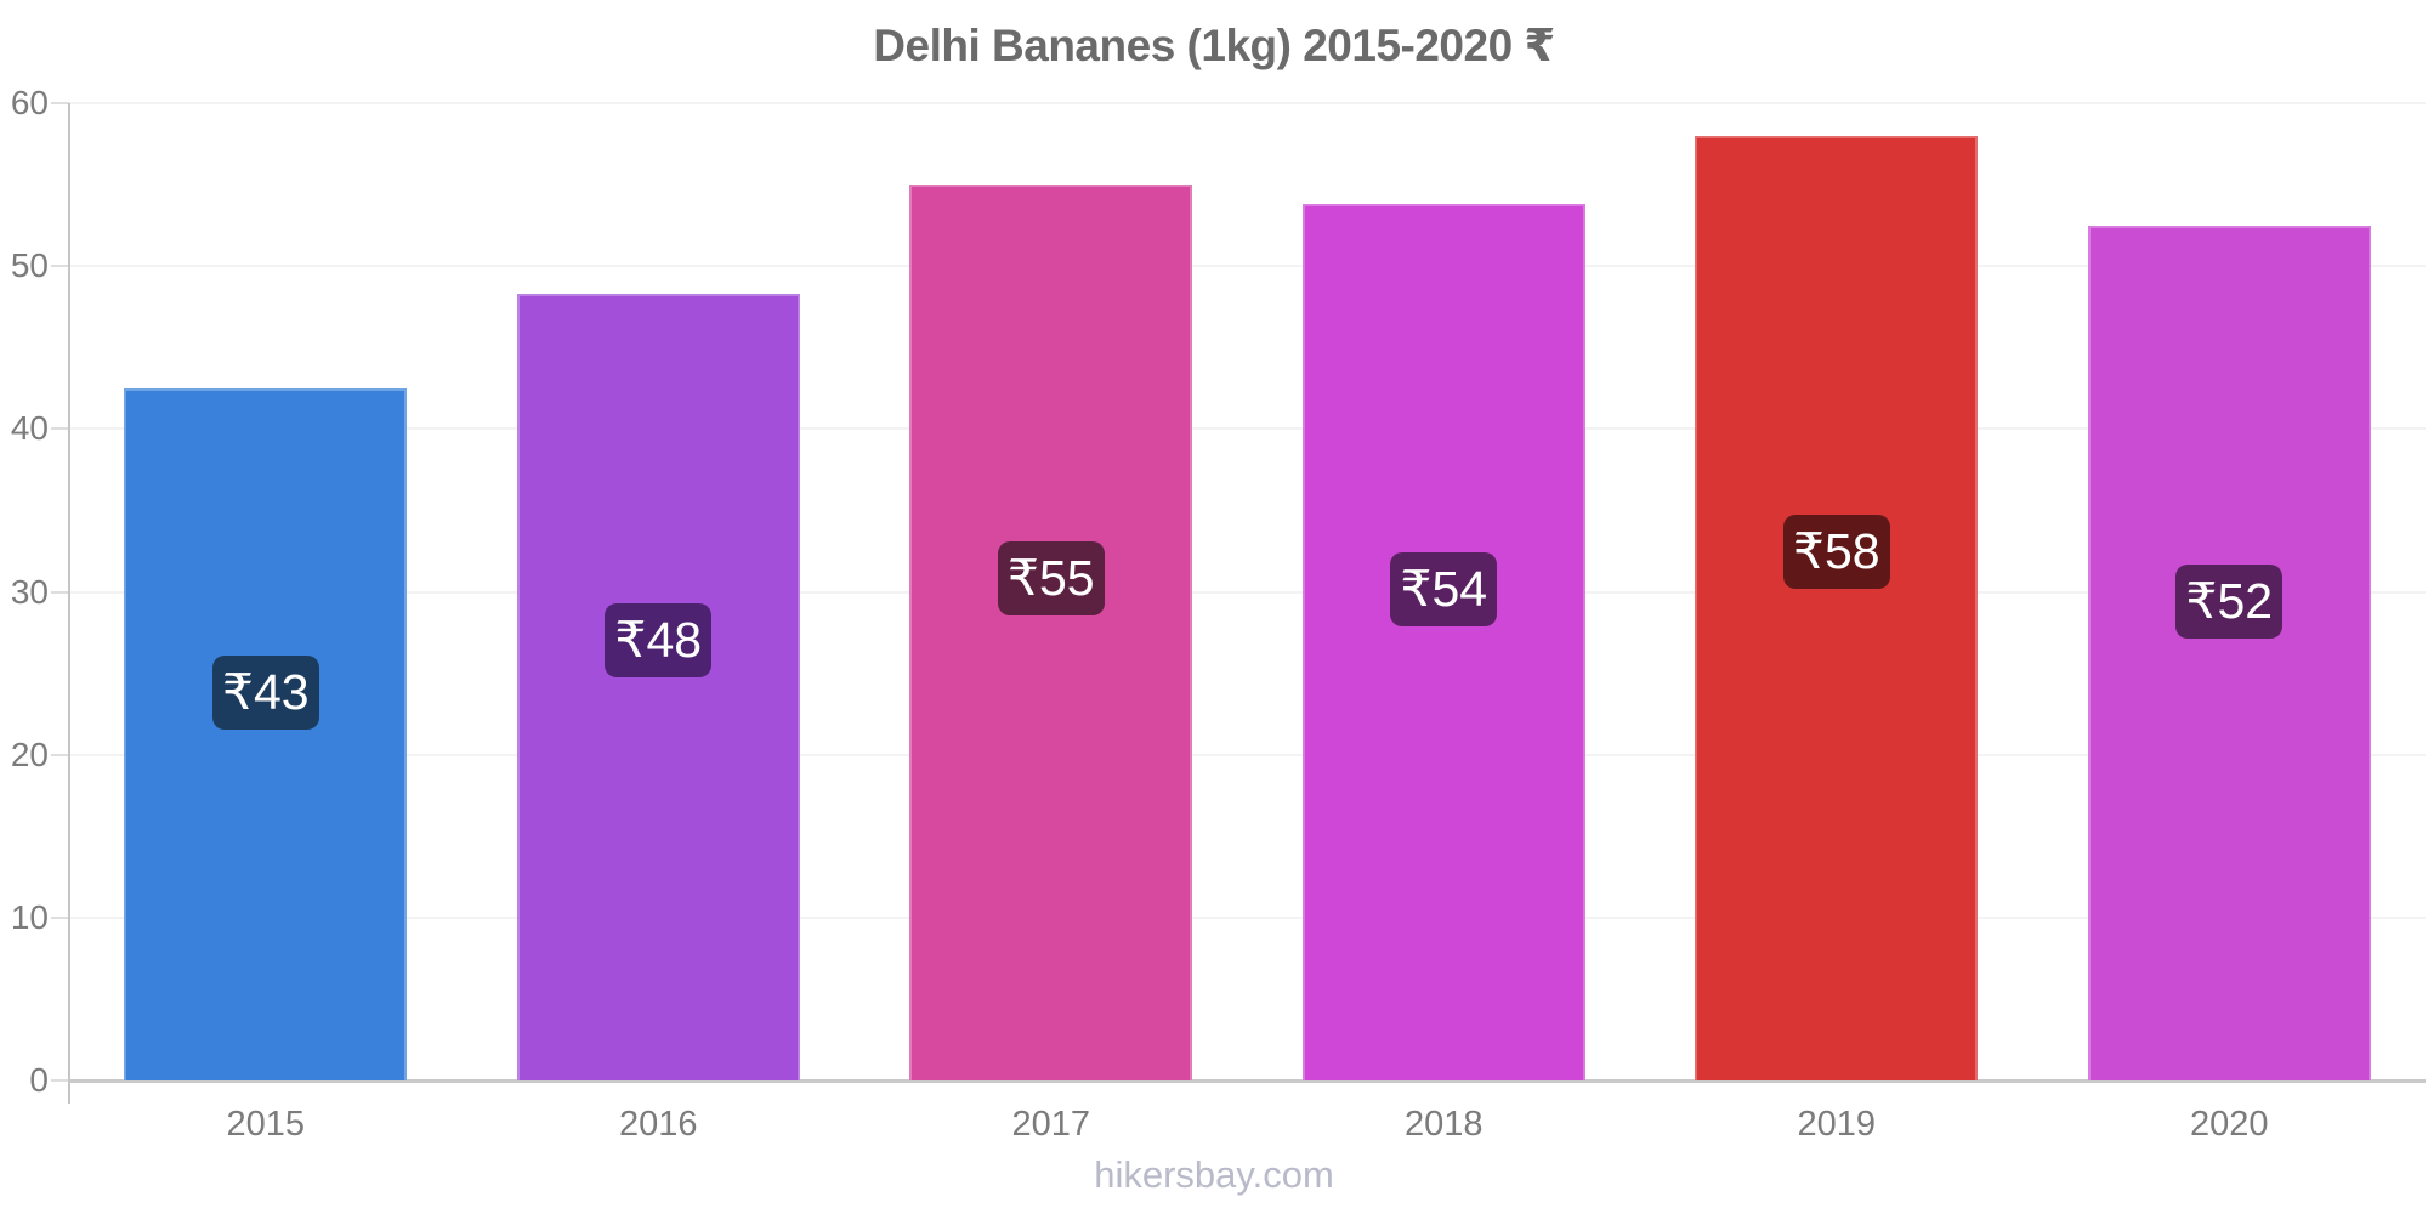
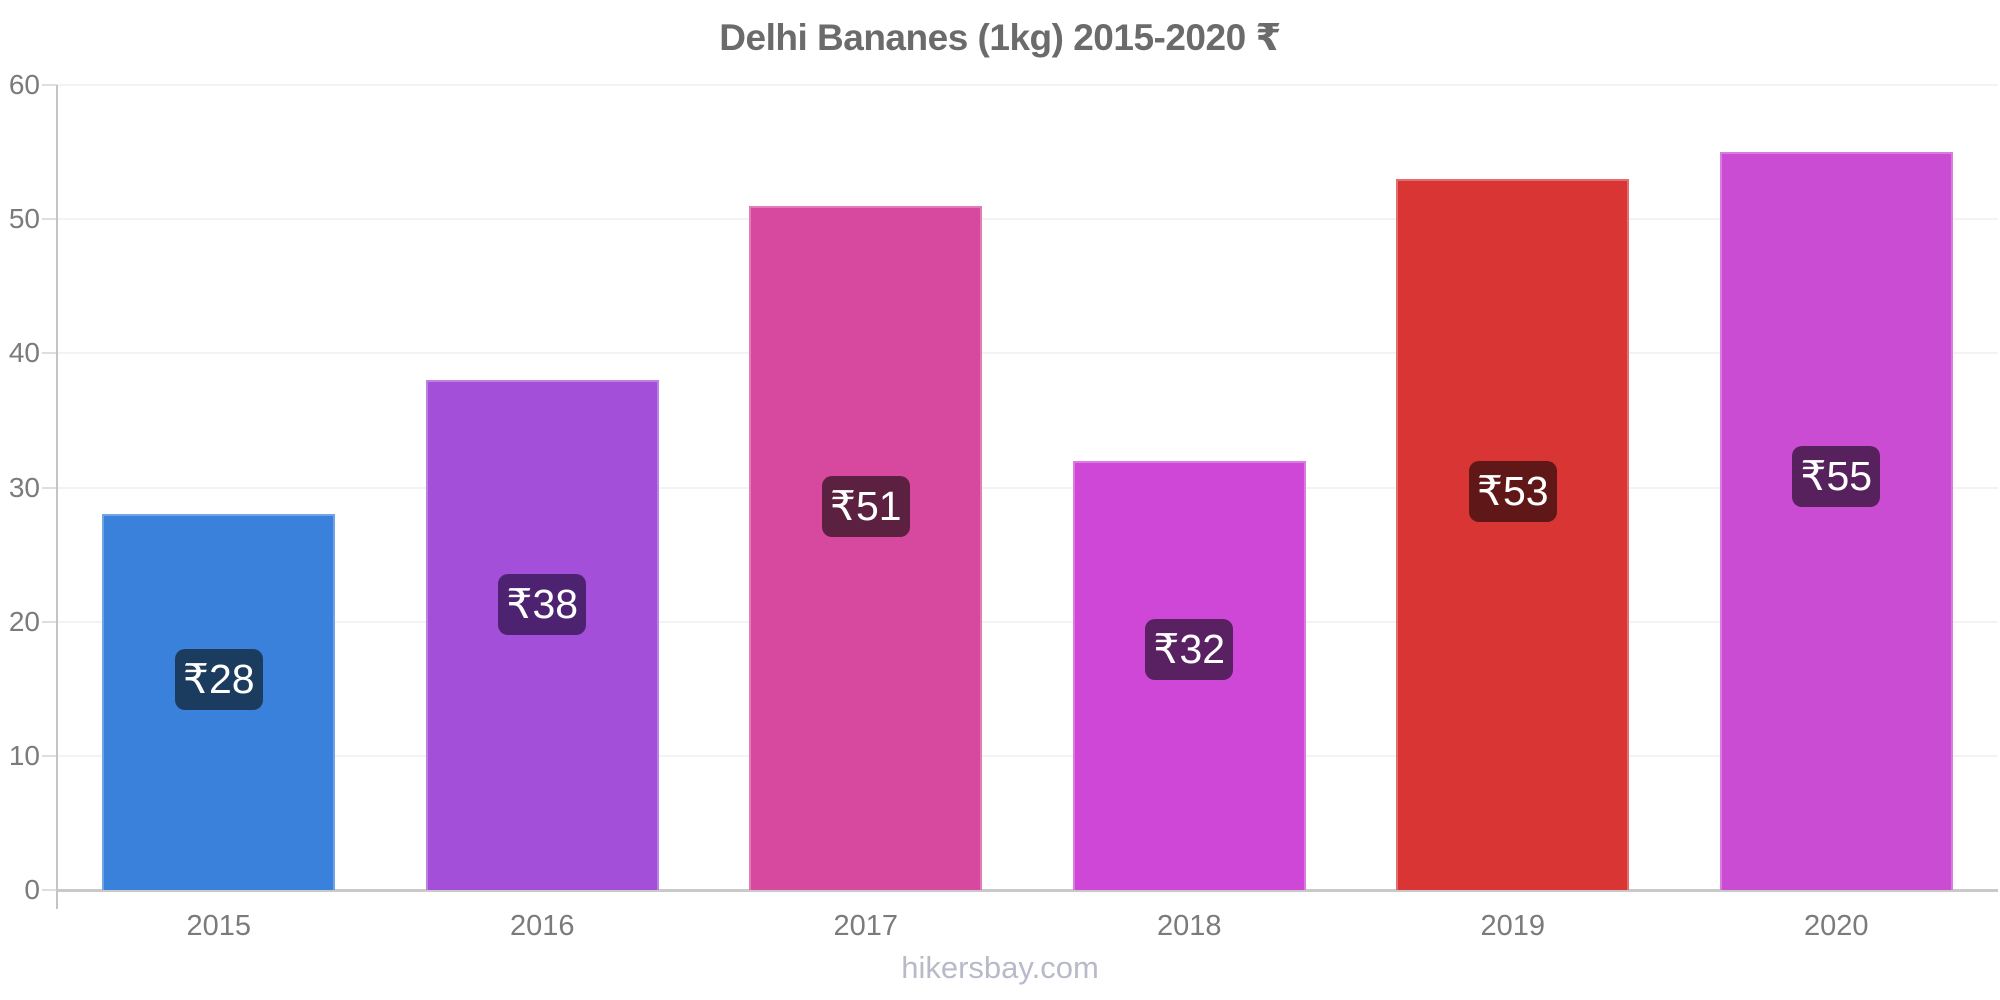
2015: 43 -> 28
2016: 48 -> 38
2017: 55 -> 51
2018: 54 -> 32
2019: 58 -> 53
2020: 52 -> 55
